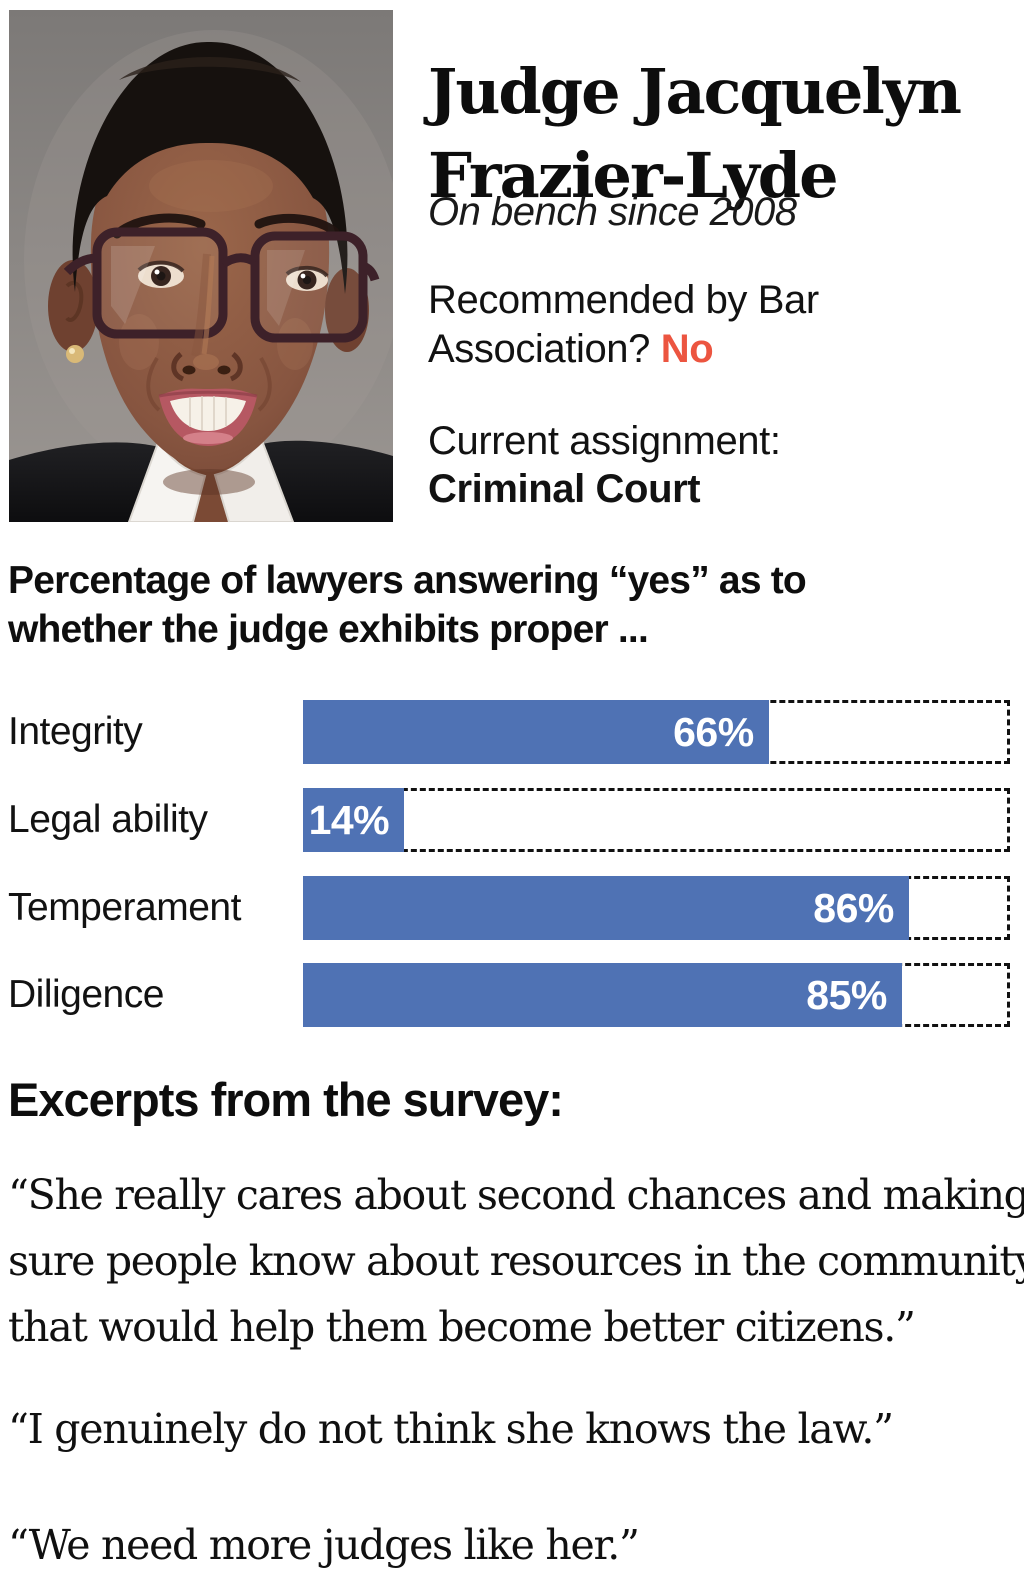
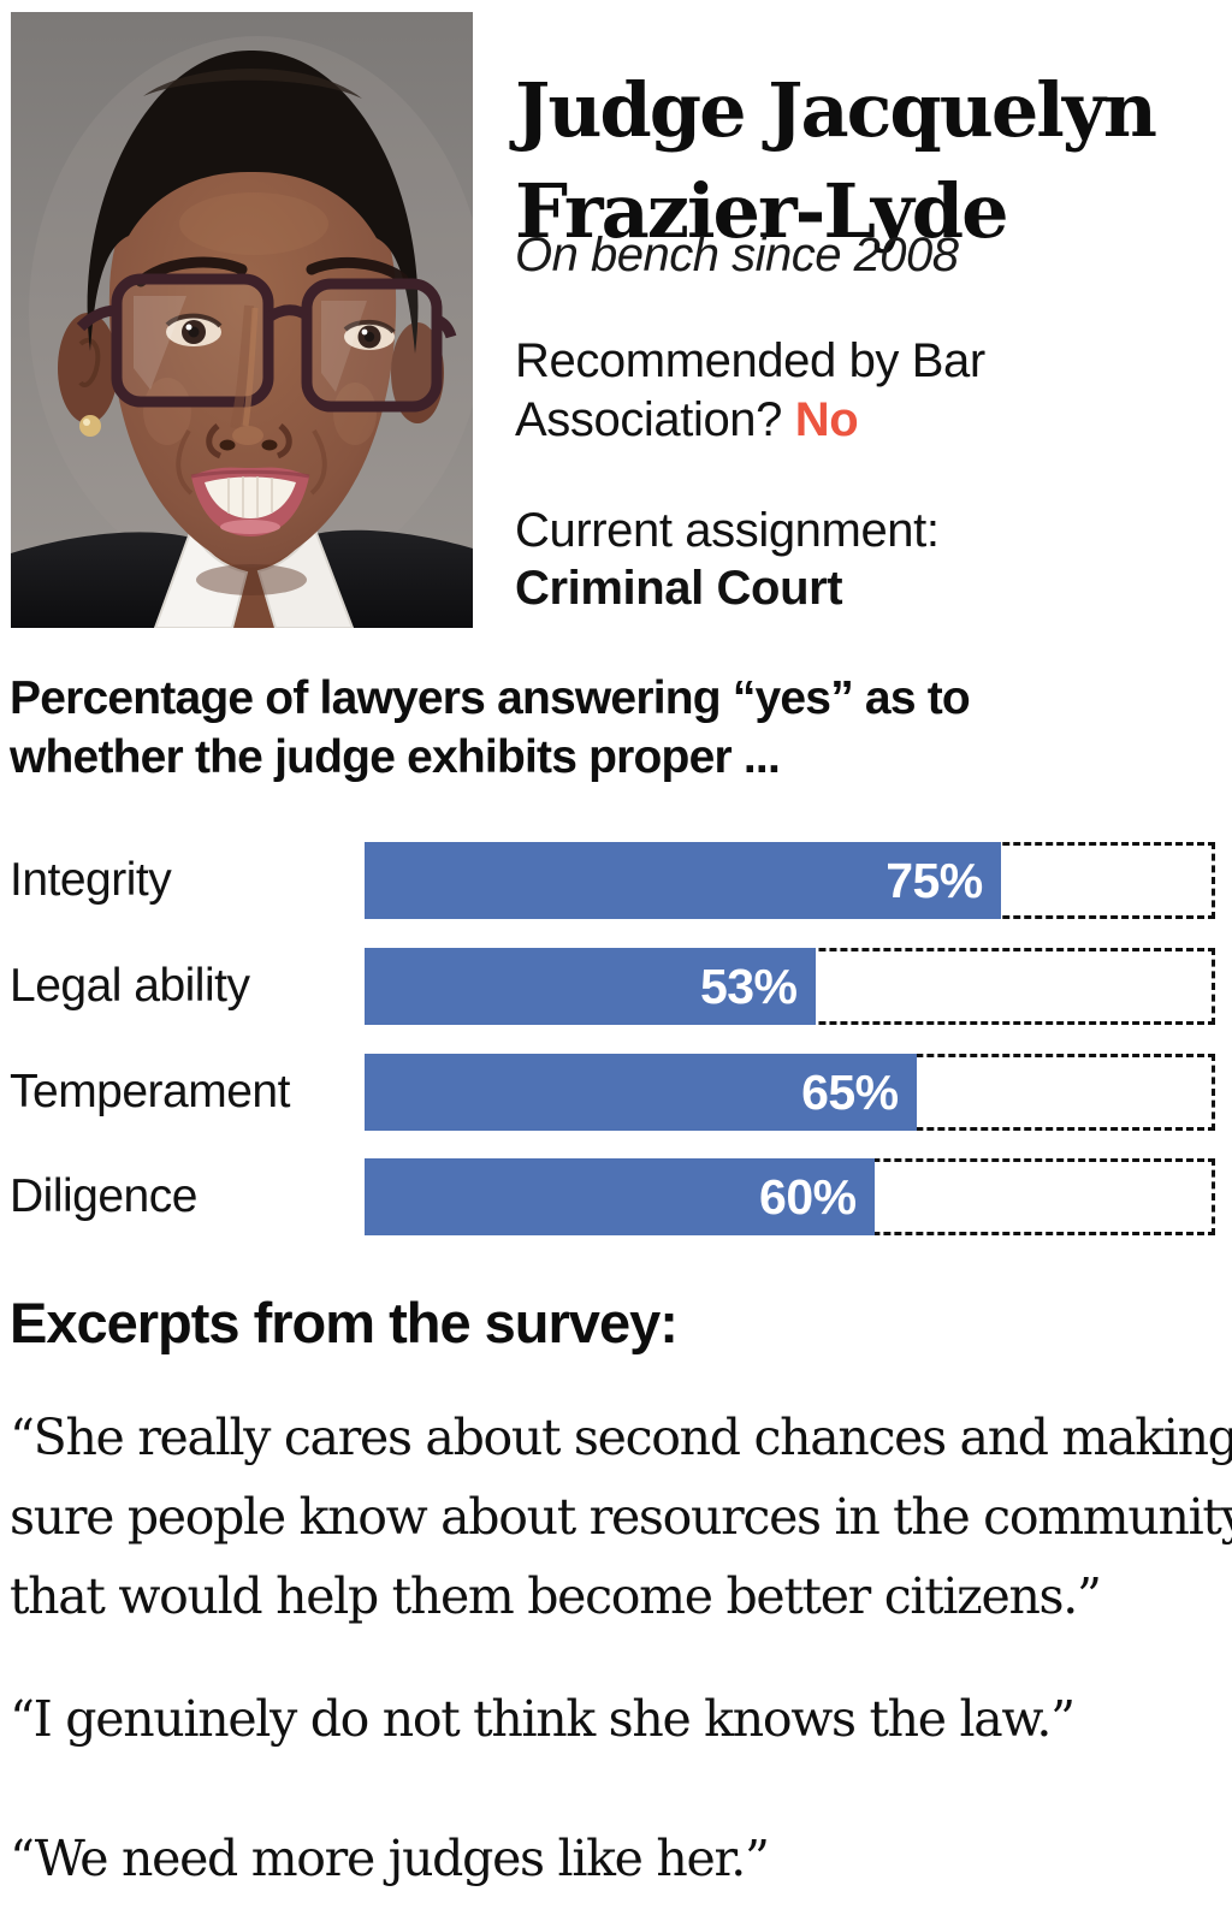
Integrity: 66% -> 75%
Legal ability: 14% -> 53%
Temperament: 86% -> 65%
Diligence: 85% -> 60%
